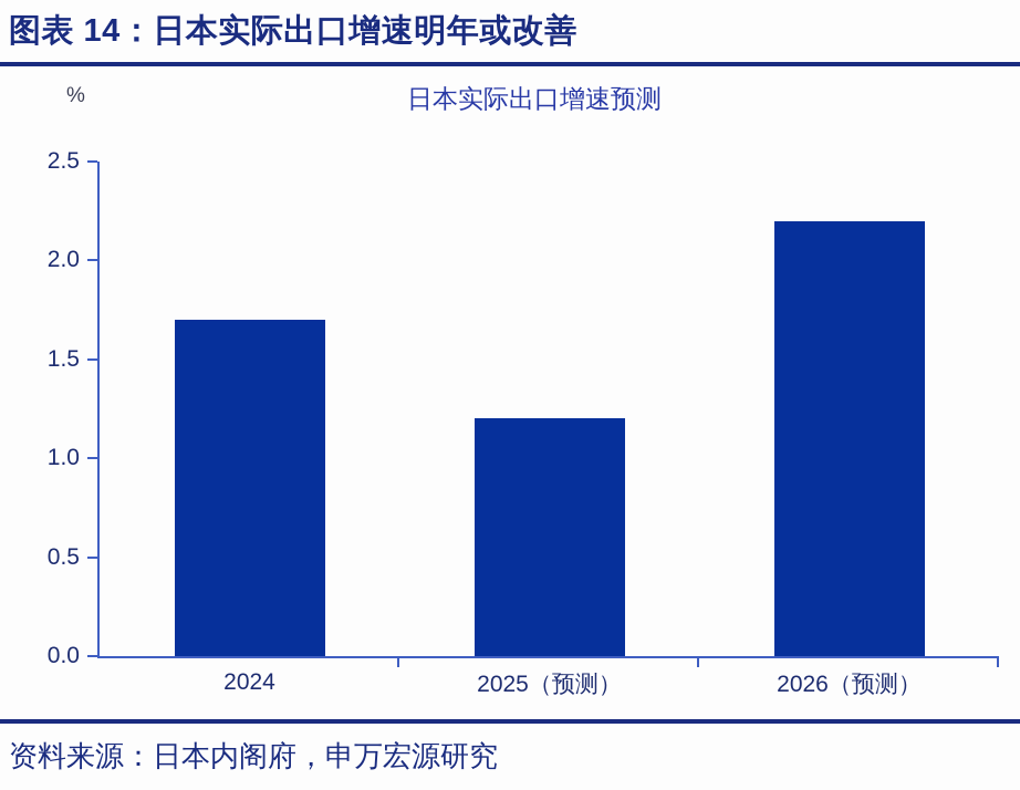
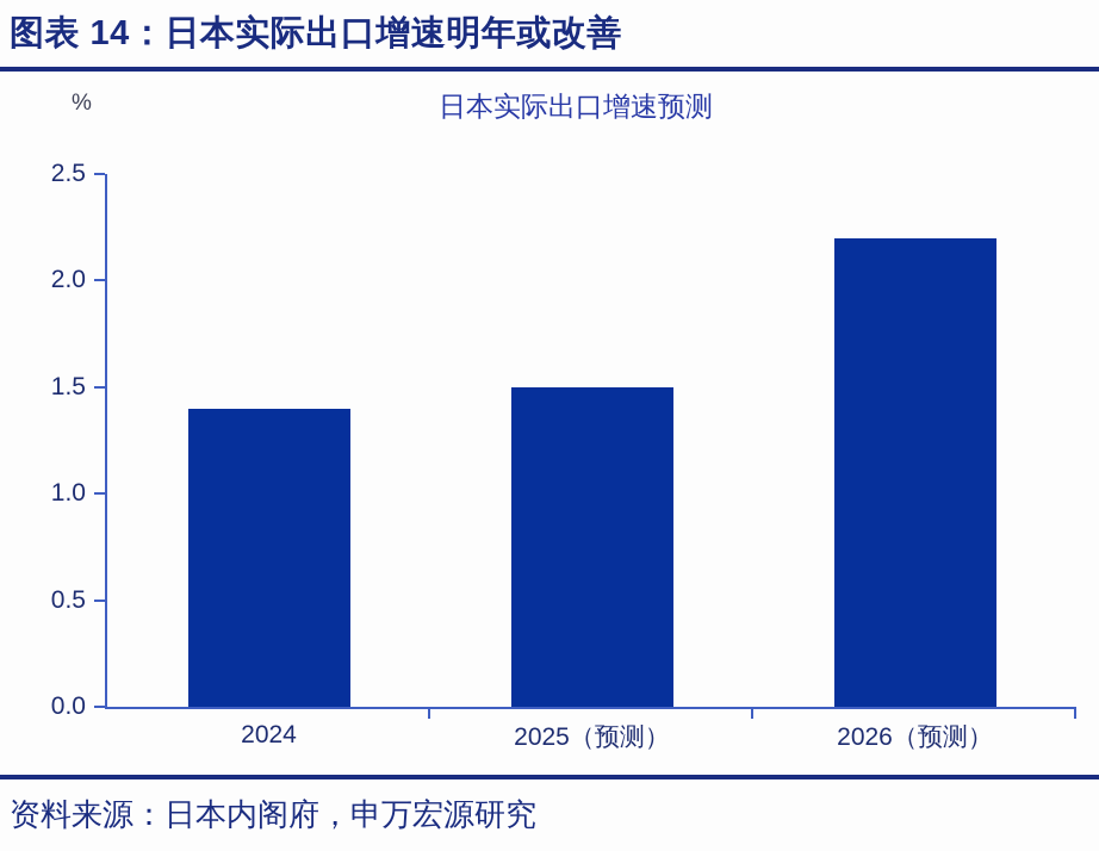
2024: 1.7 -> 1.4
2025（预测）: 1.2 -> 1.5
